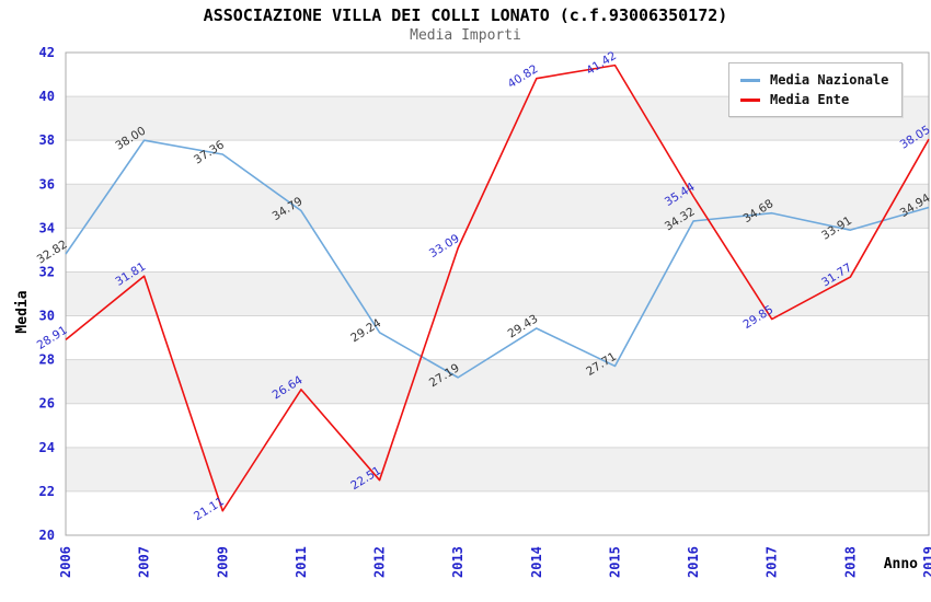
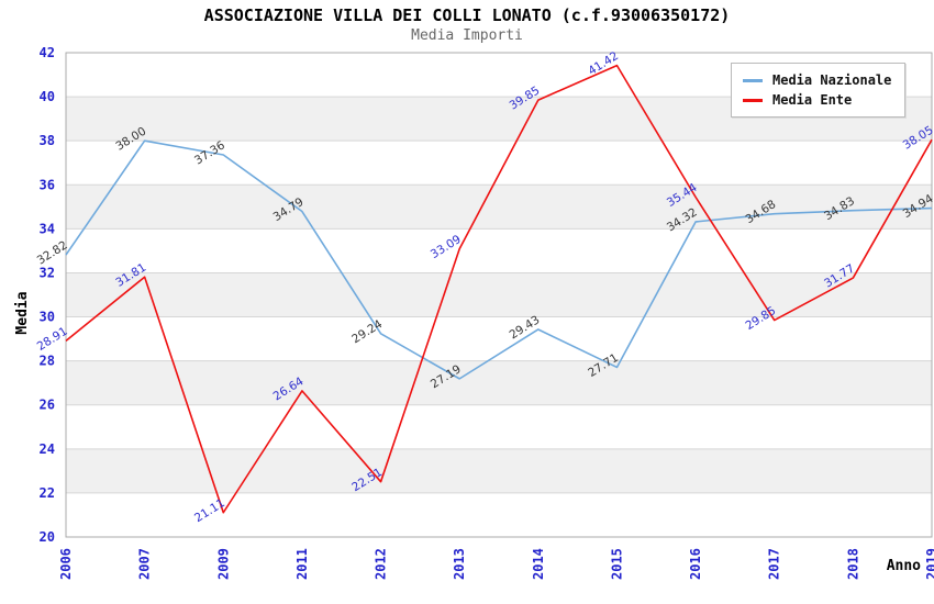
Media Ente/2014: 40.82 -> 39.85
Media Nazionale/2018: 33.91 -> 34.83
